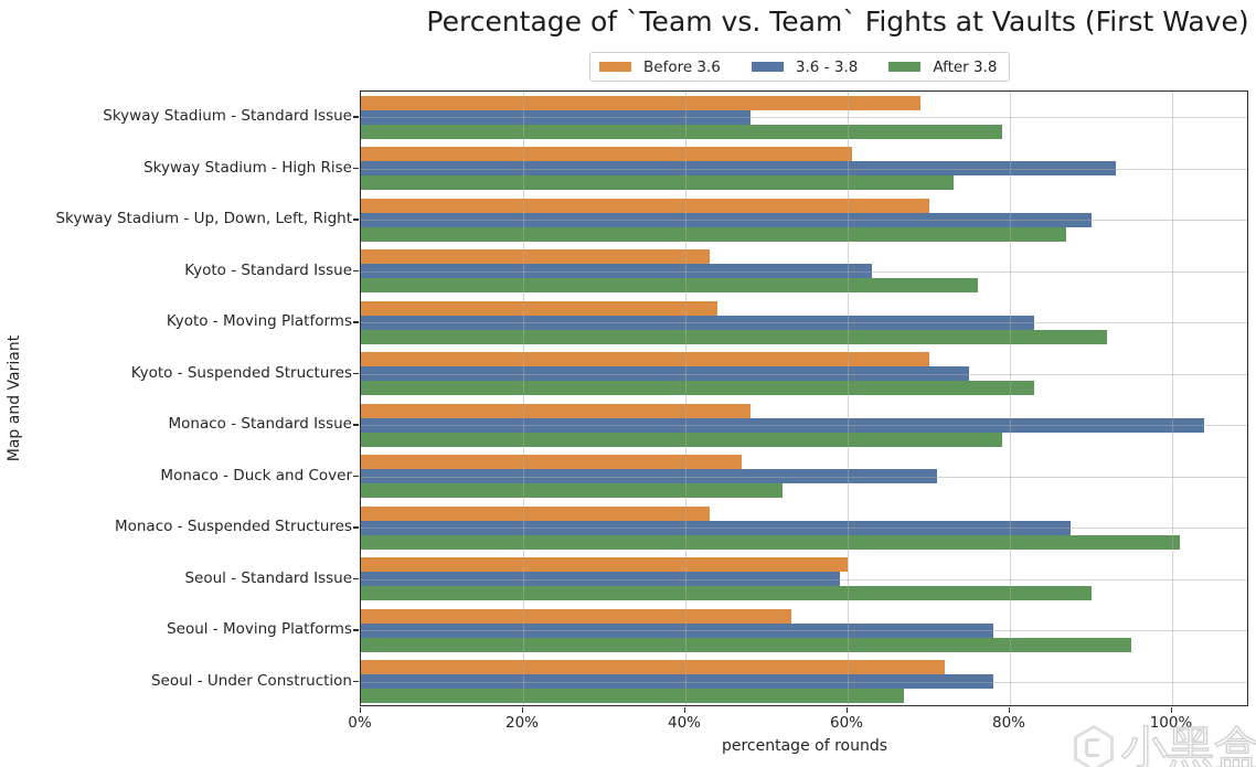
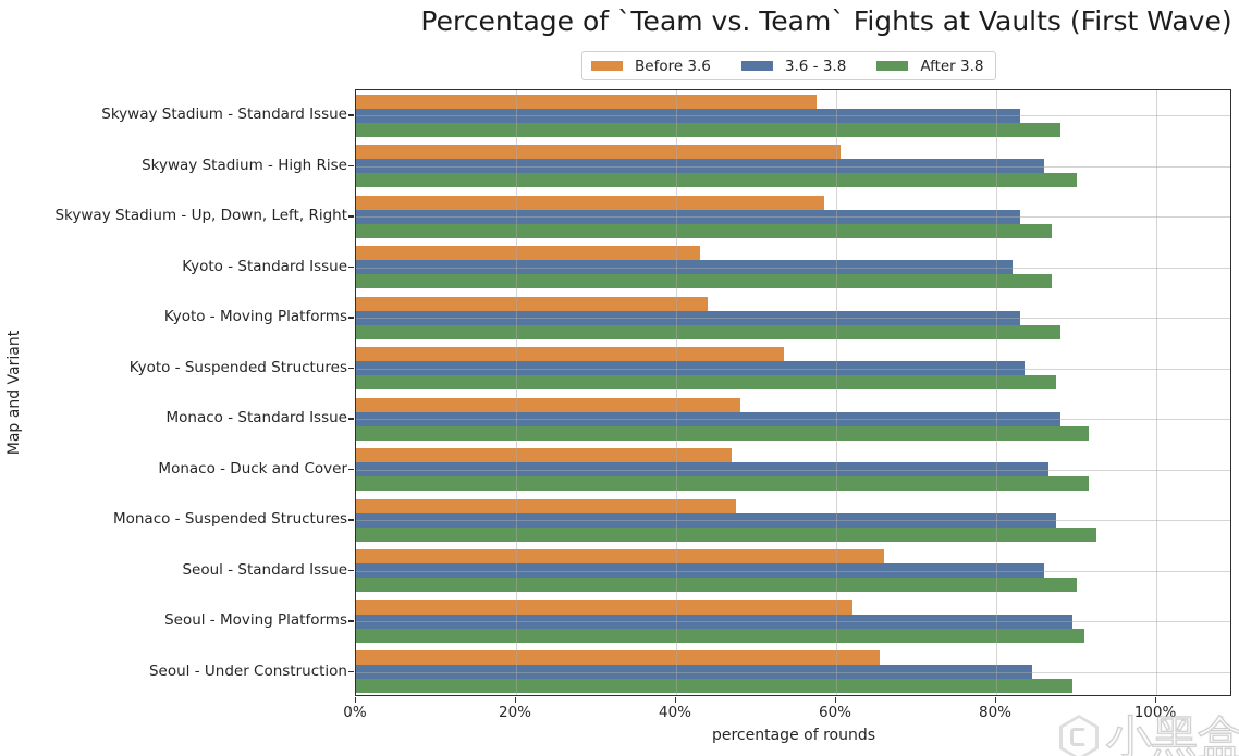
Before 3.6/Skyway Stadium - Standard Issue: 69% -> 58%
3.6 - 3.8/Skyway Stadium - Standard Issue: 48% -> 83%
After 3.8/Skyway Stadium - Standard Issue: 79% -> 88%
3.6 - 3.8/Skyway Stadium - High Rise: 93% -> 86%
After 3.8/Skyway Stadium - High Rise: 73% -> 90%
Before 3.6/Skyway Stadium - Up, Down, Left, Right: 70% -> 58%
3.6 - 3.8/Skyway Stadium - Up, Down, Left, Right: 90% -> 83%
3.6 - 3.8/Kyoto - Standard Issue: 63% -> 82%
After 3.8/Kyoto - Standard Issue: 76% -> 87%
After 3.8/Kyoto - Moving Platforms: 92% -> 88%
Before 3.6/Kyoto - Suspended Structures: 70% -> 54%
3.6 - 3.8/Kyoto - Suspended Structures: 75% -> 84%
After 3.8/Kyoto - Suspended Structures: 83% -> 88%
3.6 - 3.8/Monaco - Standard Issue: 104% -> 88%
After 3.8/Monaco - Standard Issue: 79% -> 92%
3.6 - 3.8/Monaco - Duck and Cover: 71% -> 86%
After 3.8/Monaco - Duck and Cover: 52% -> 92%
Before 3.6/Monaco - Suspended Structures: 43% -> 48%
After 3.8/Monaco - Suspended Structures: 101% -> 92%
Before 3.6/Seoul - Standard Issue: 60% -> 66%
3.6 - 3.8/Seoul - Standard Issue: 59% -> 86%
Before 3.6/Seoul - Moving Platforms: 53% -> 62%
3.6 - 3.8/Seoul - Moving Platforms: 78% -> 90%
After 3.8/Seoul - Moving Platforms: 95% -> 91%
Before 3.6/Seoul - Under Construction: 72% -> 66%
3.6 - 3.8/Seoul - Under Construction: 78% -> 84%
After 3.8/Seoul - Under Construction: 67% -> 90%
